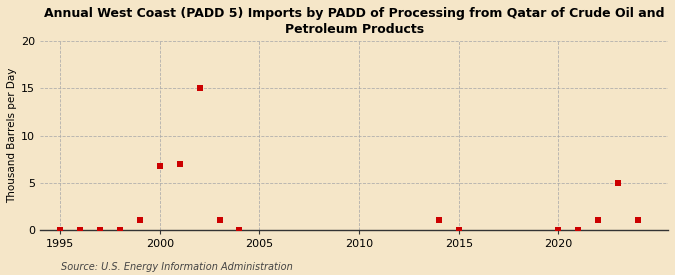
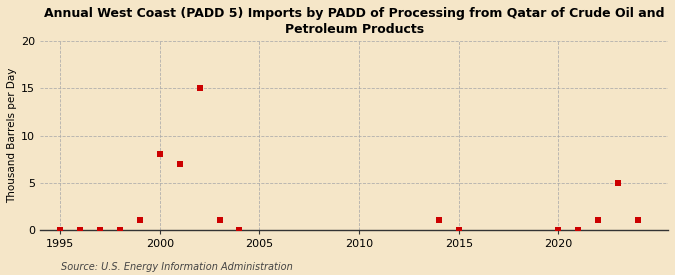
2000: 6.8 -> 8.0
